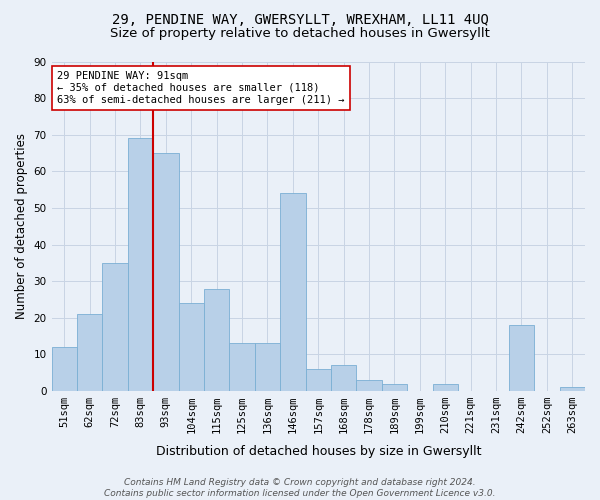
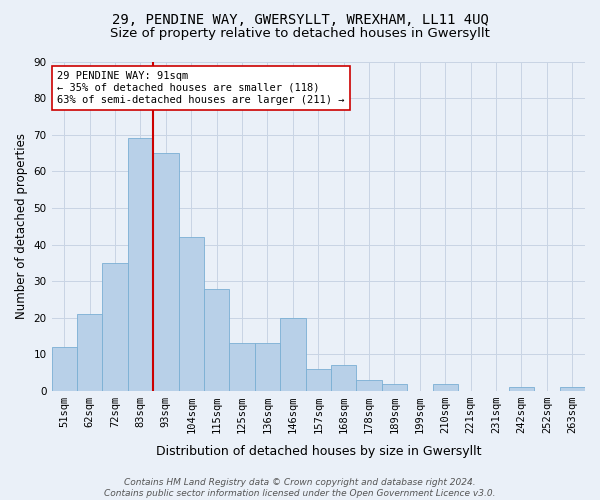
104sqm: 24 -> 42
146sqm: 54 -> 20
242sqm: 18 -> 1
